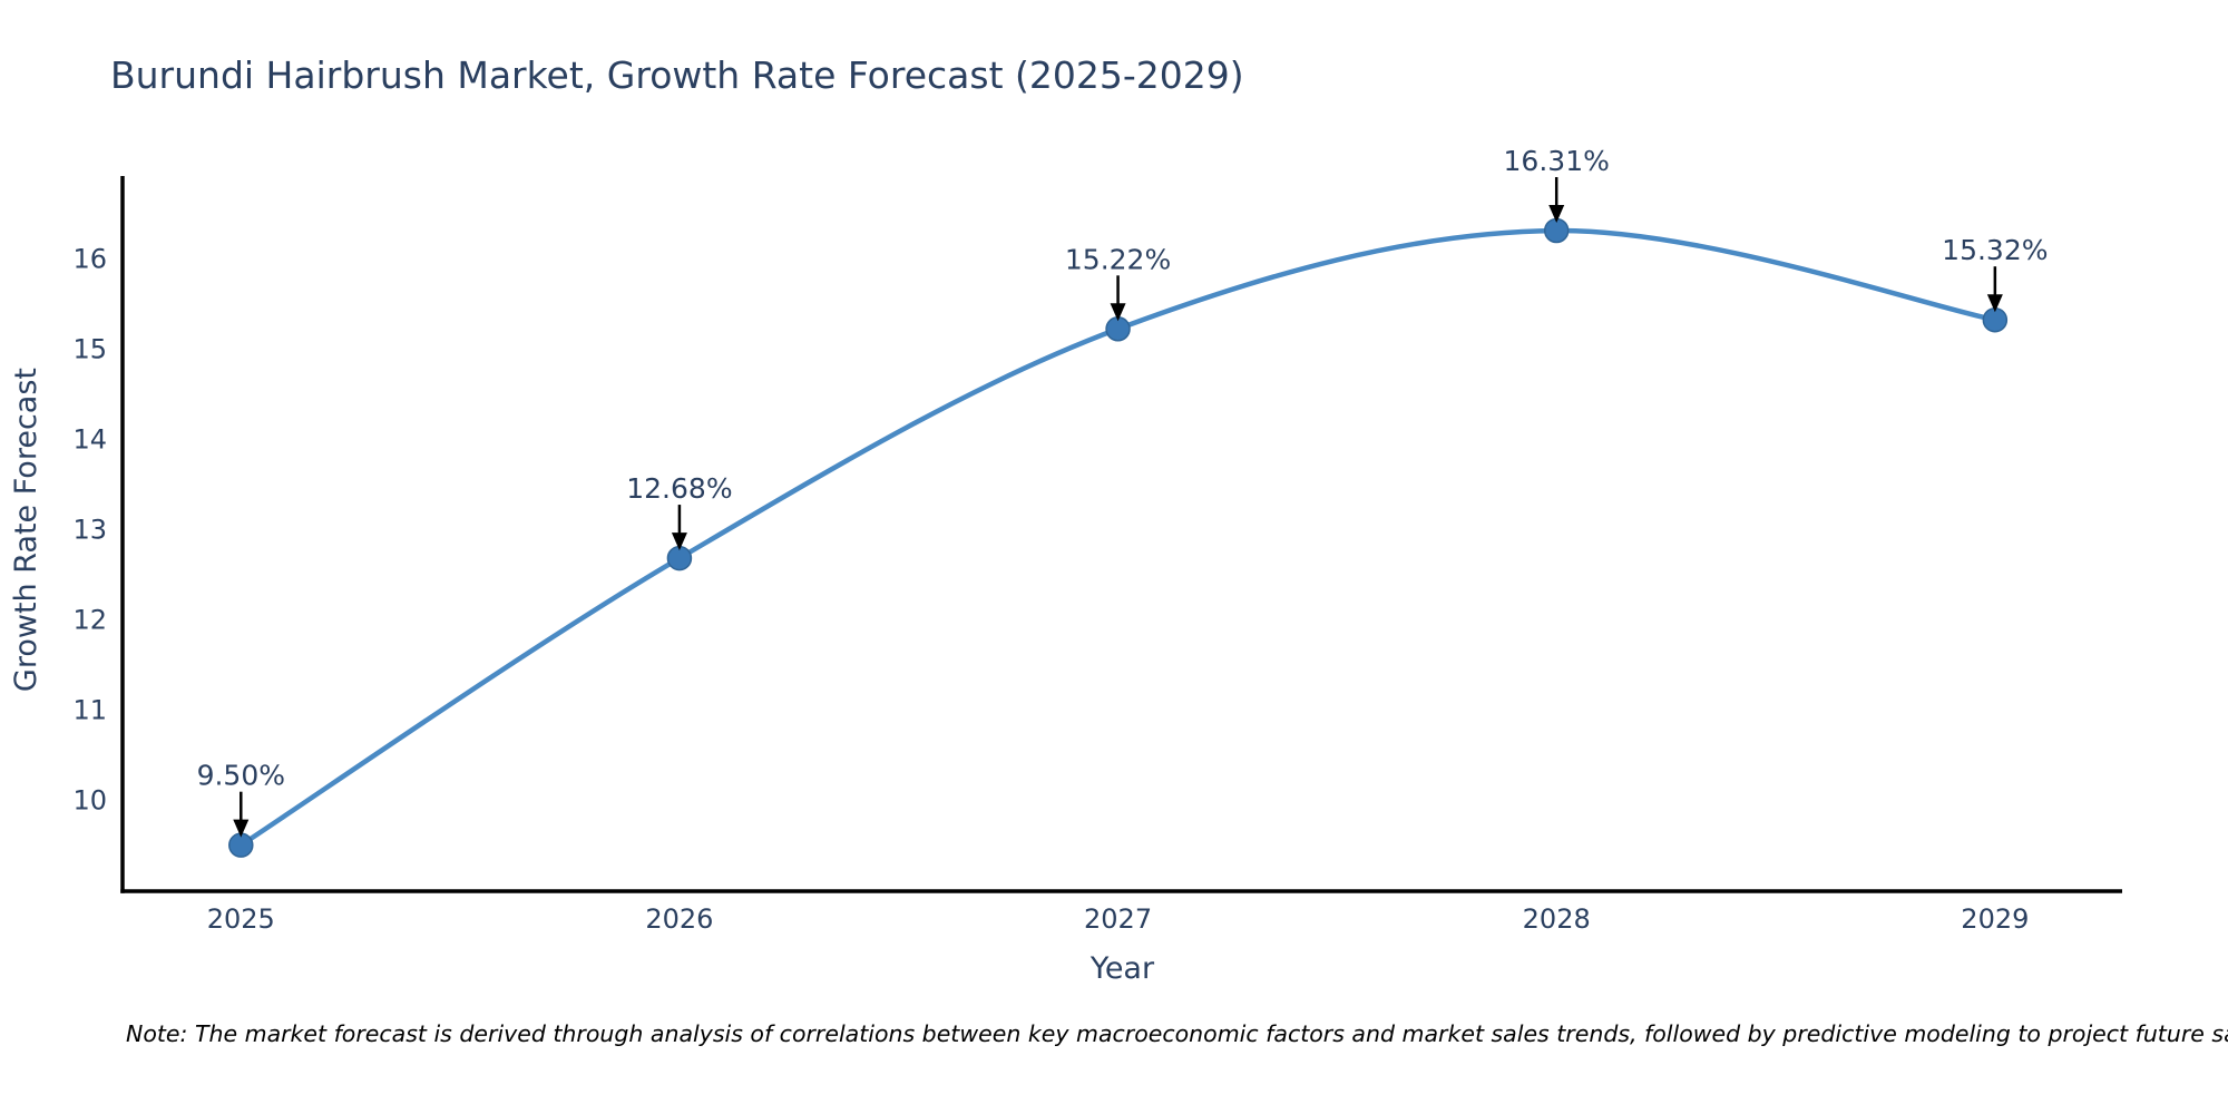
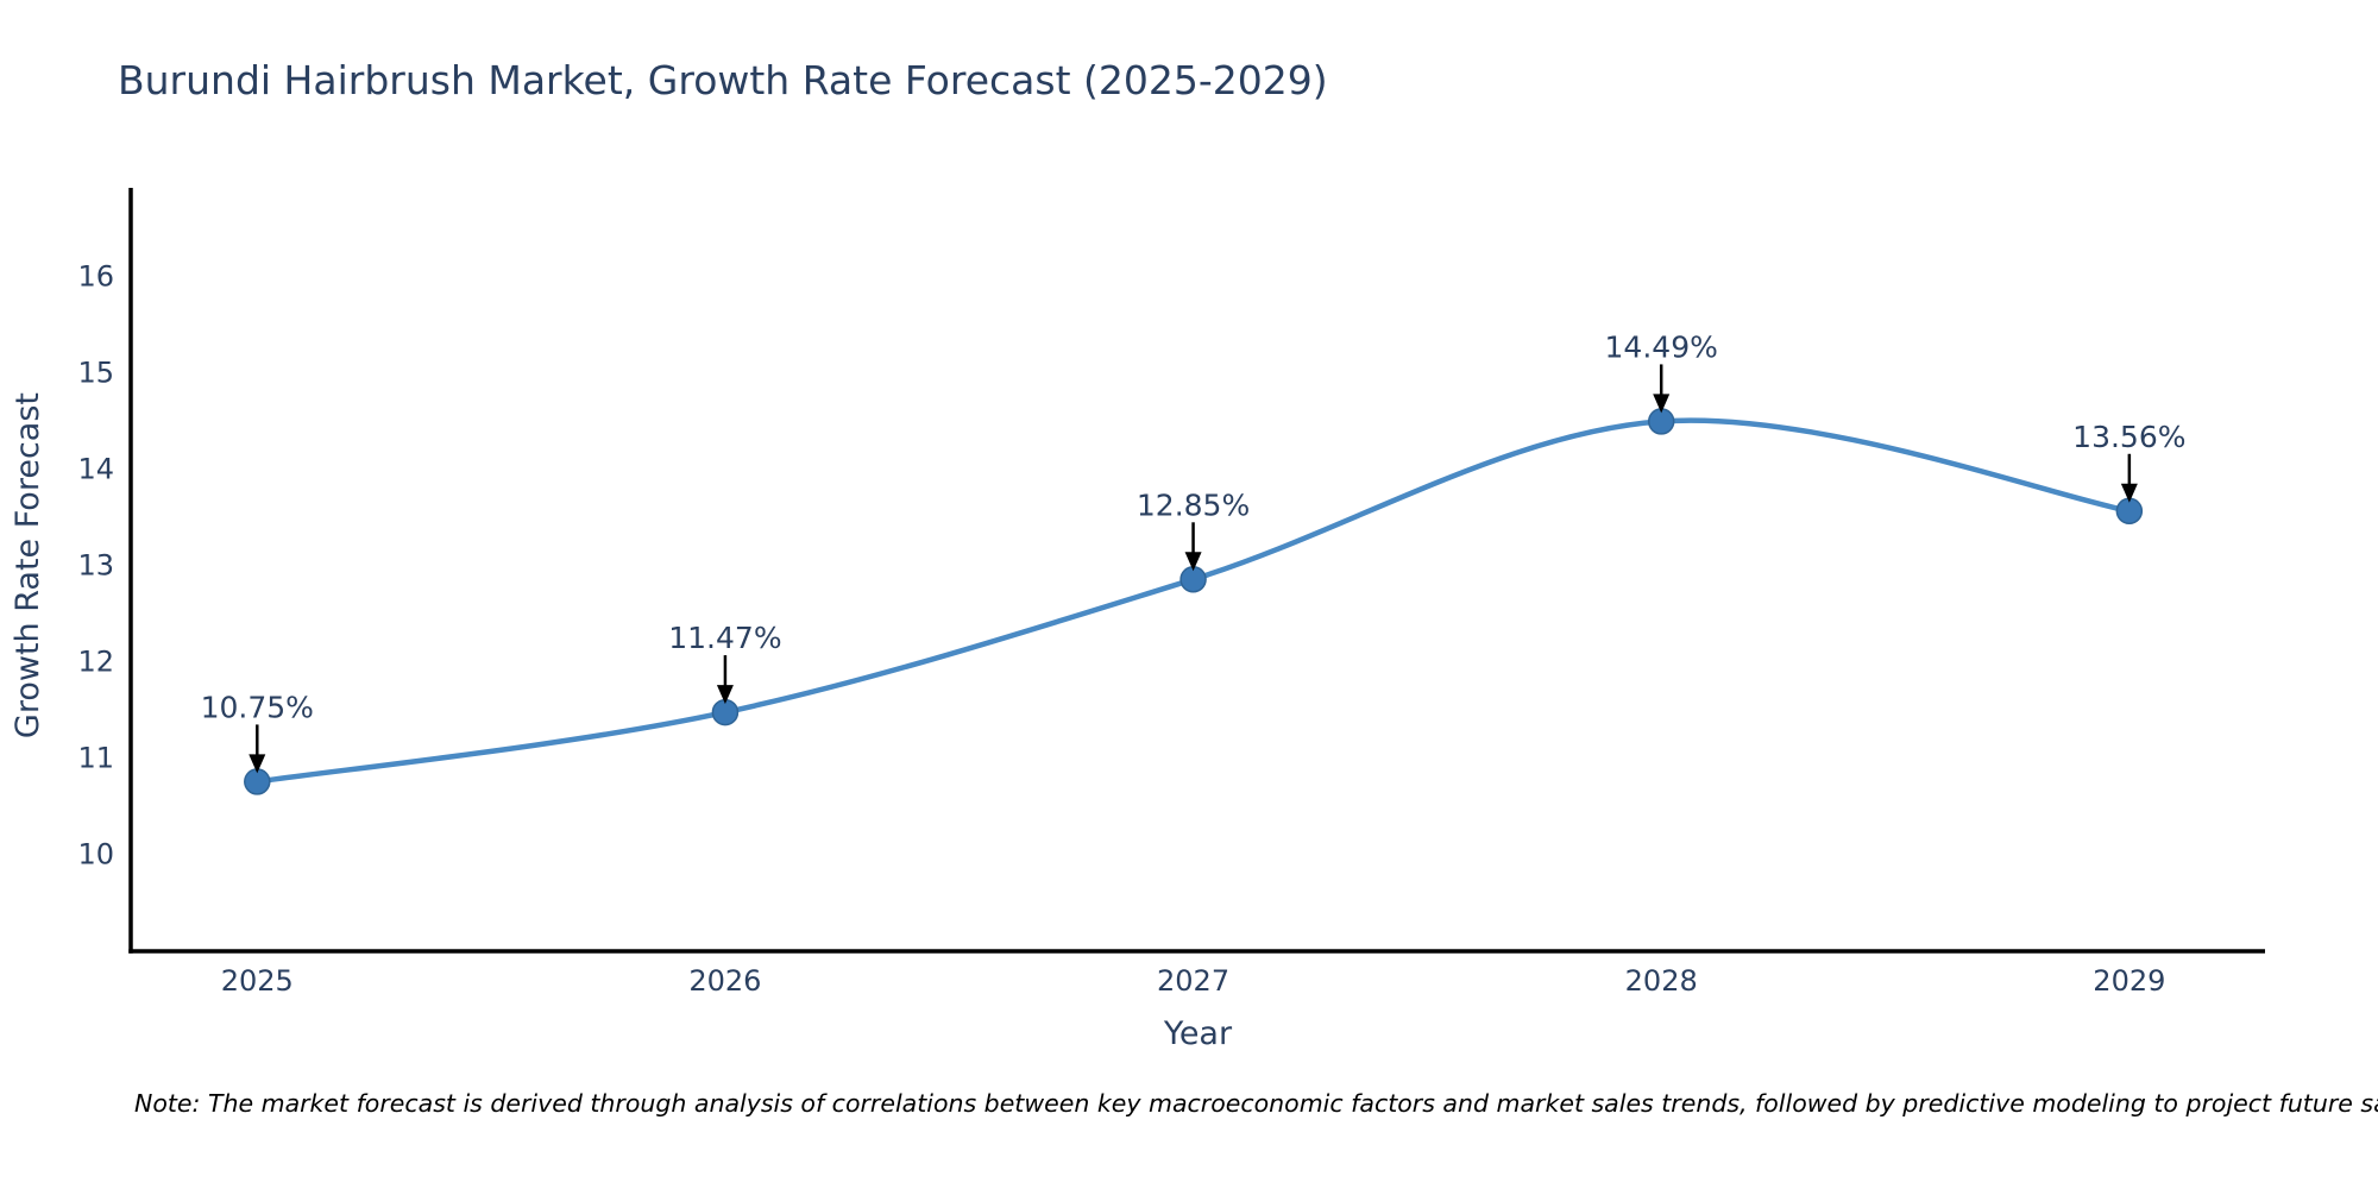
2025: 9.50% -> 10.75%
2026: 12.68% -> 11.47%
2027: 15.22% -> 12.85%
2028: 16.31% -> 14.49%
2029: 15.32% -> 13.56%
